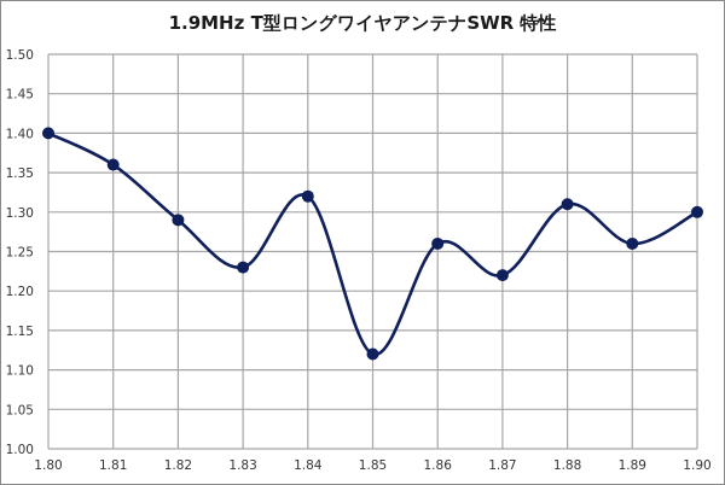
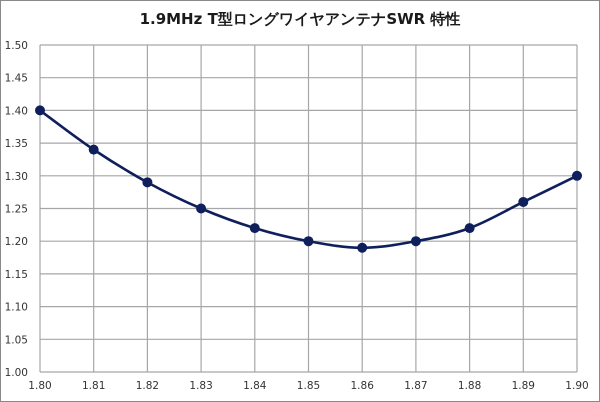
1.81: 1.36 -> 1.34
1.83: 1.23 -> 1.25
1.84: 1.32 -> 1.22
1.85: 1.12 -> 1.20
1.86: 1.26 -> 1.19
1.87: 1.22 -> 1.20
1.88: 1.31 -> 1.22
